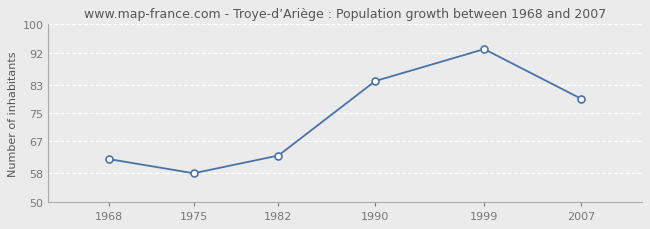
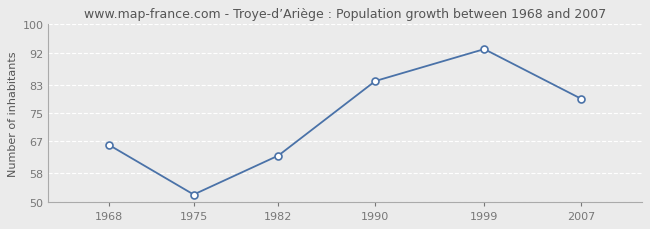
1968: 62 -> 66
1975: 58 -> 52
